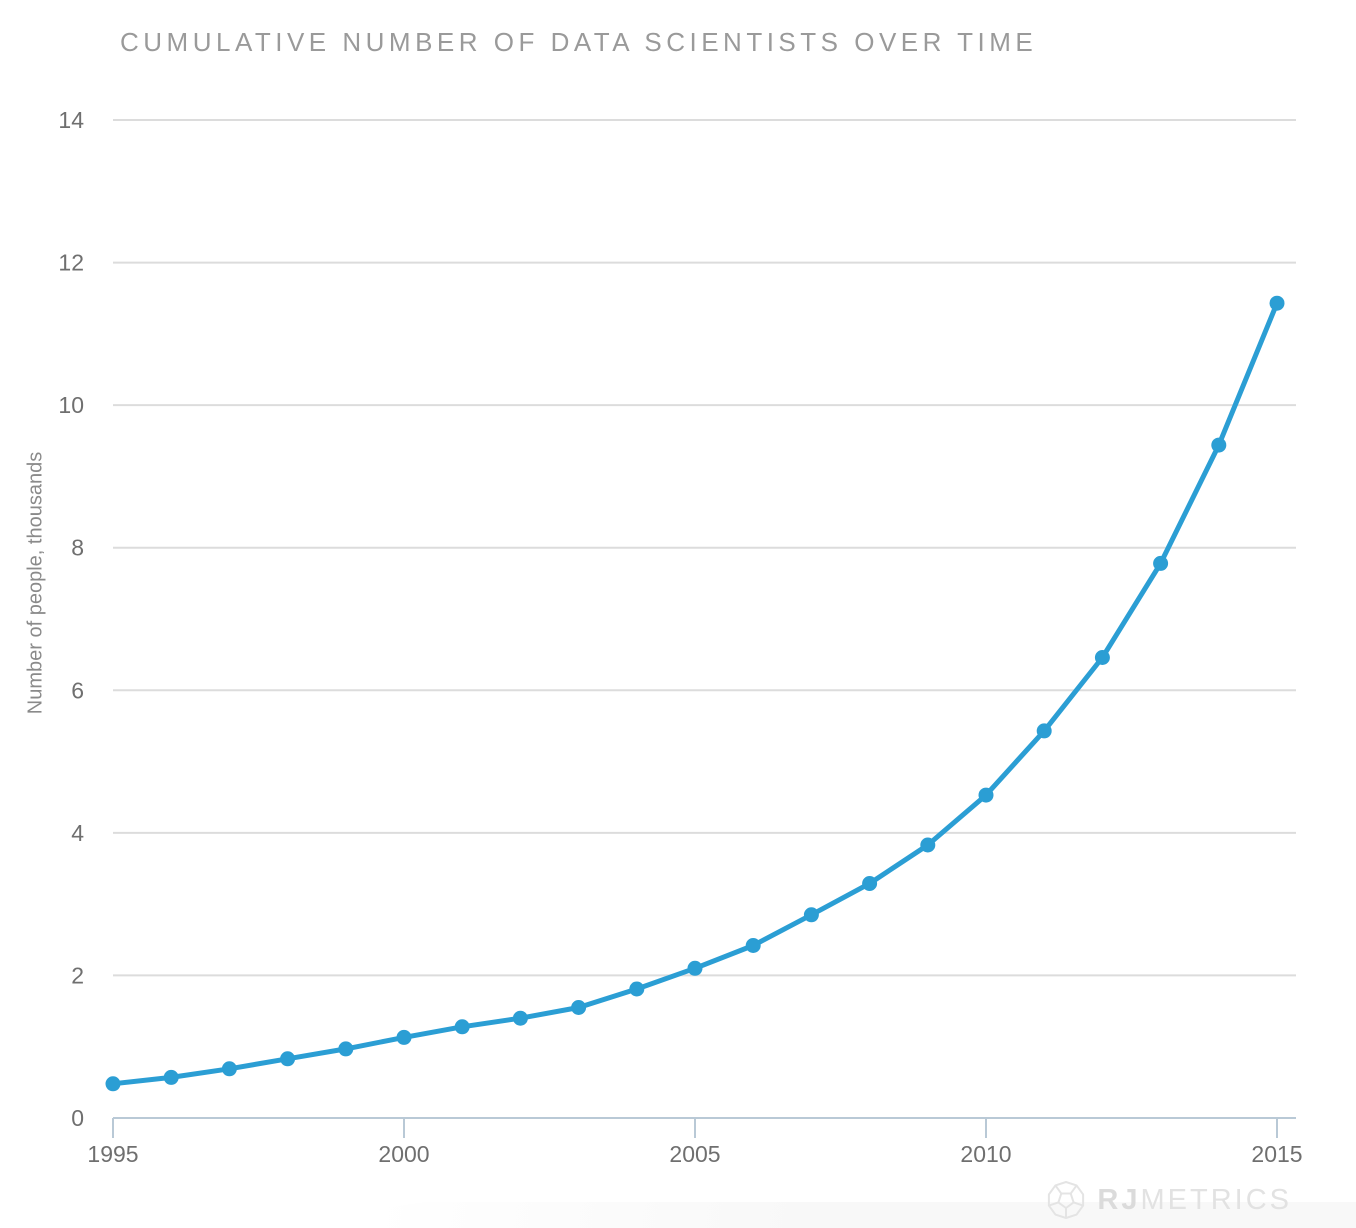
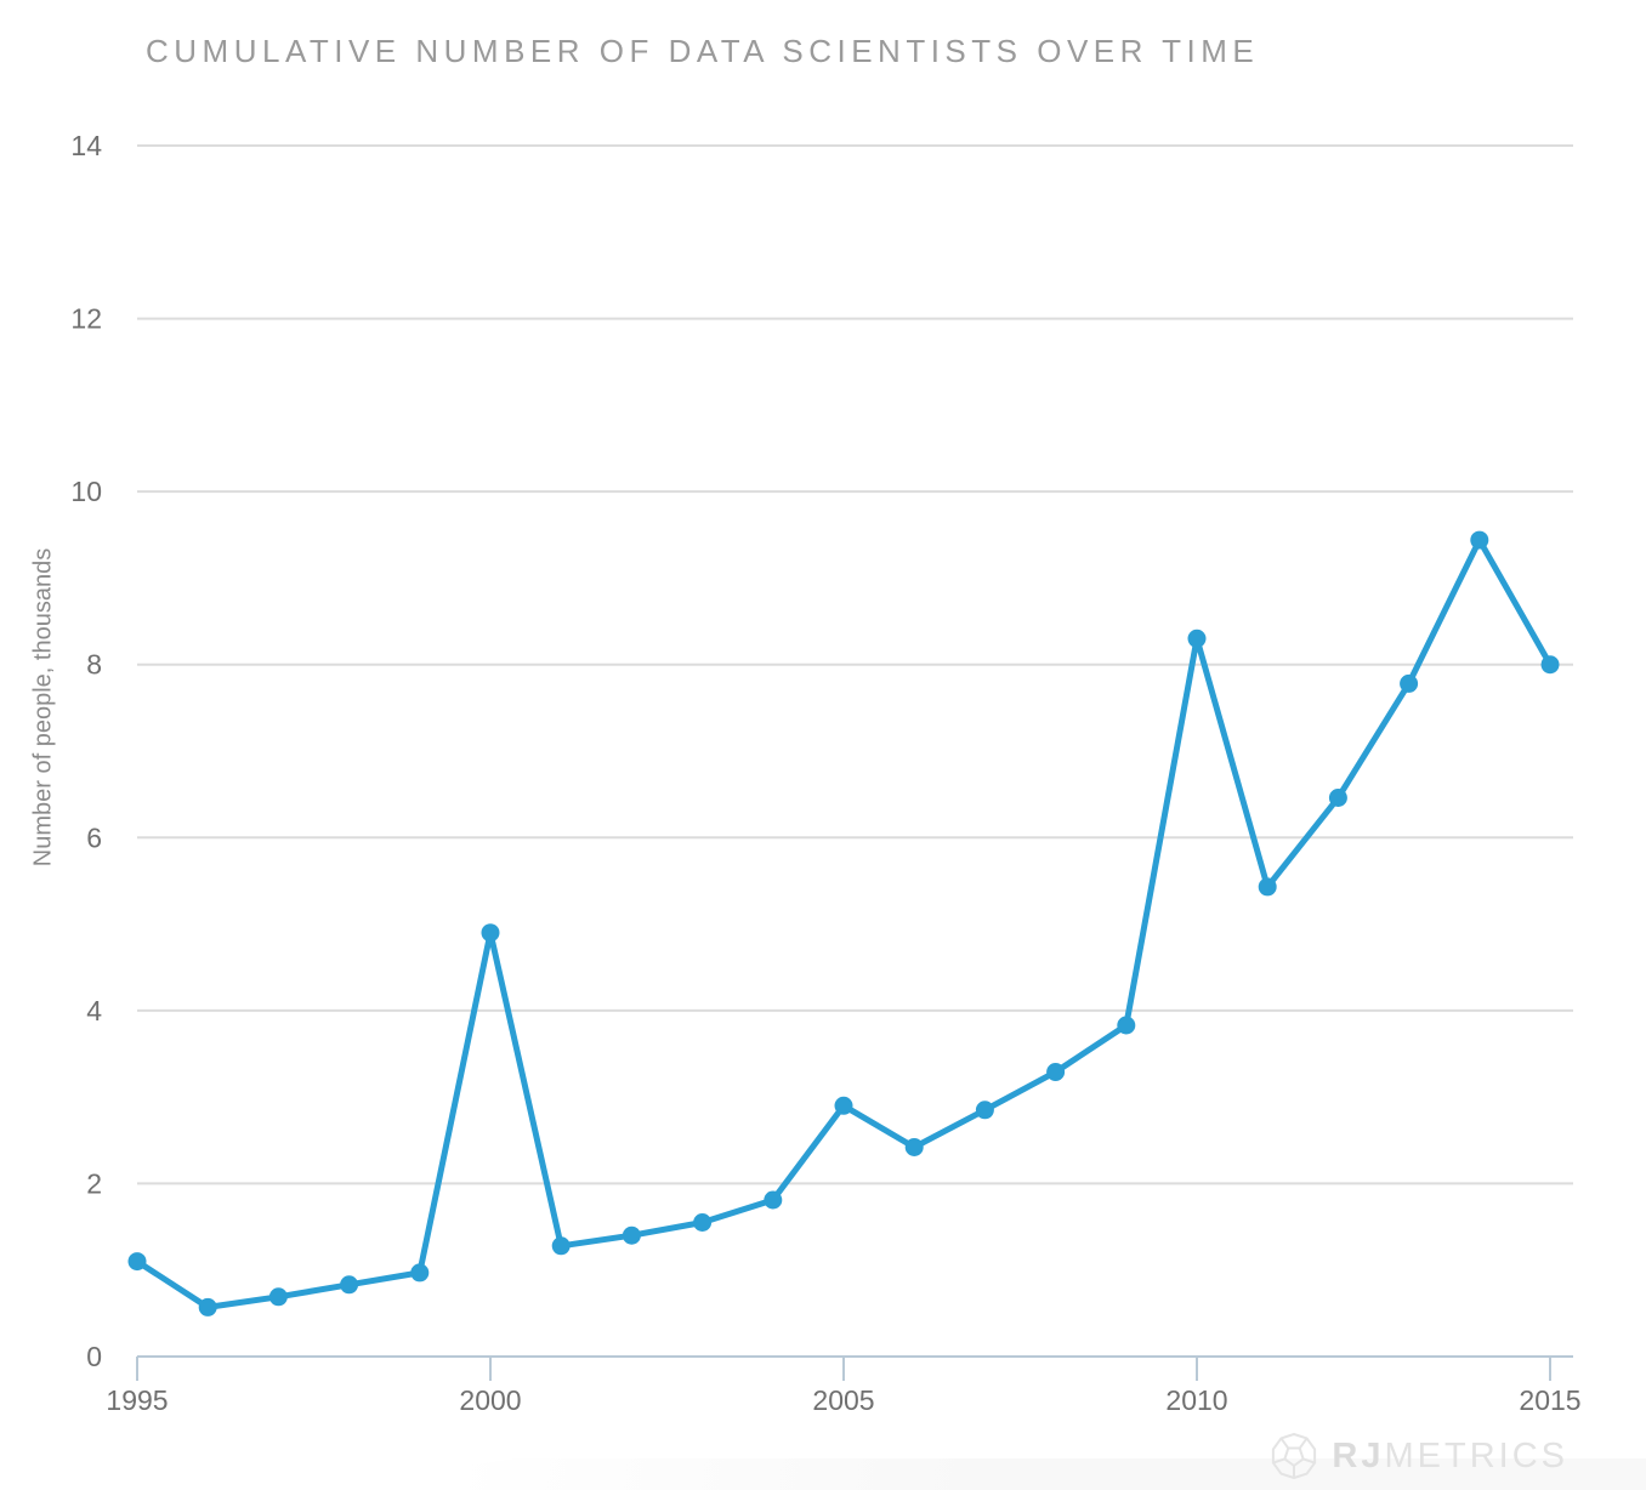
1995: 0.5 -> 1.1
2000: 1.1 -> 4.9
2005: 2.1 -> 2.9
2010: 4.5 -> 8.3
2015: 11.4 -> 8.0
